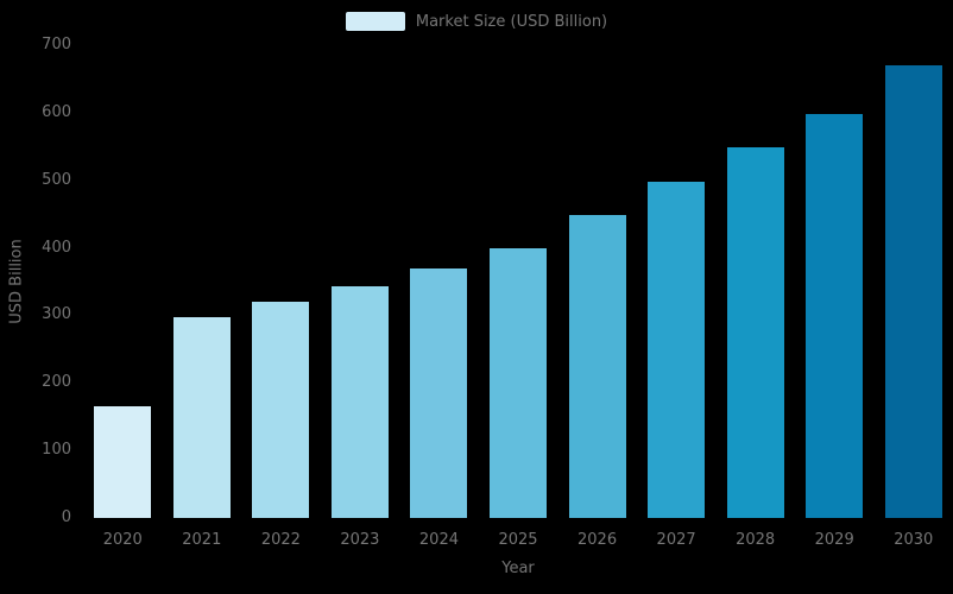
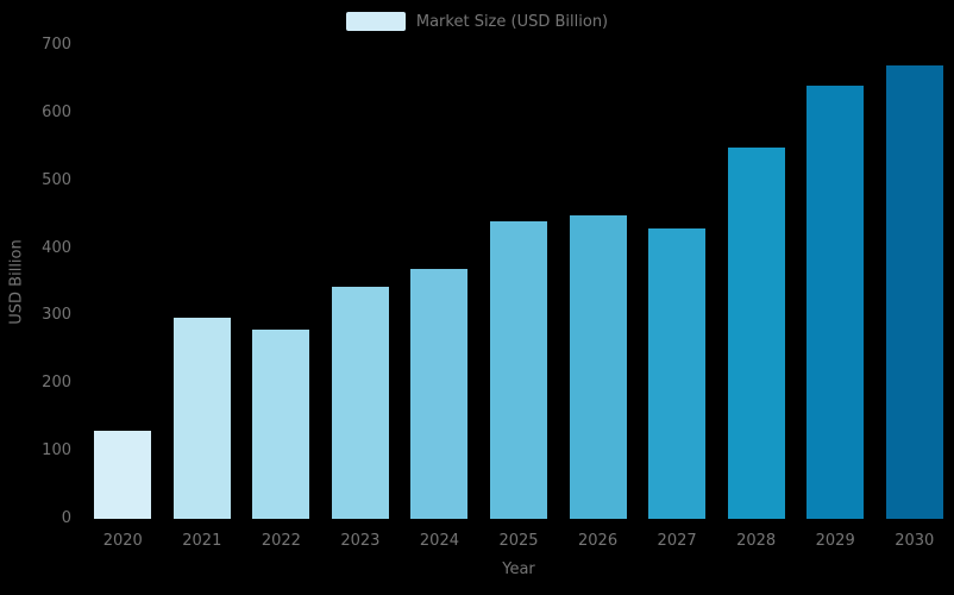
2020: 160 -> 130
2022: 320 -> 280
2025: 400 -> 440
2027: 500 -> 430
2029: 600 -> 640
